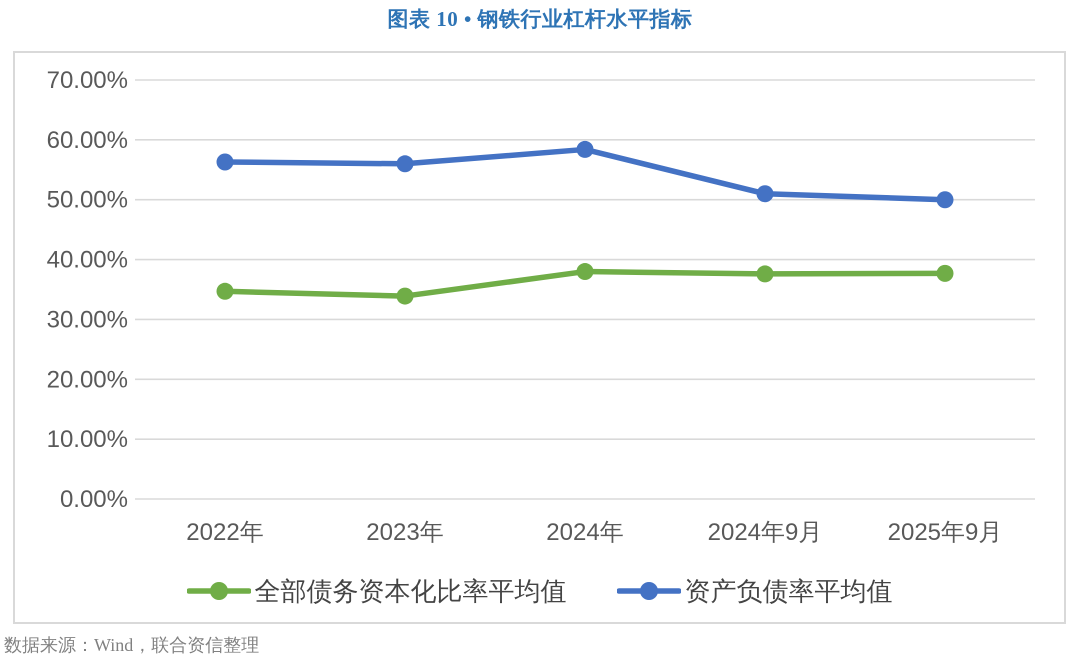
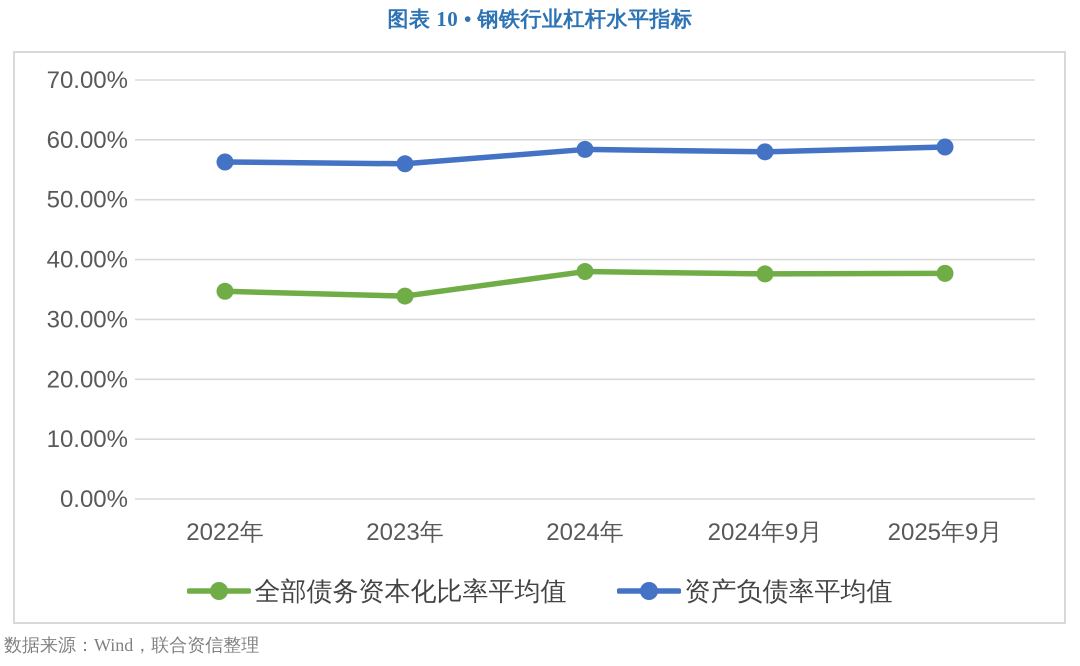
资产负债率平均值/2024年9月: 51% -> 58%
资产负债率平均值/2025年9月: 50% -> 59%
